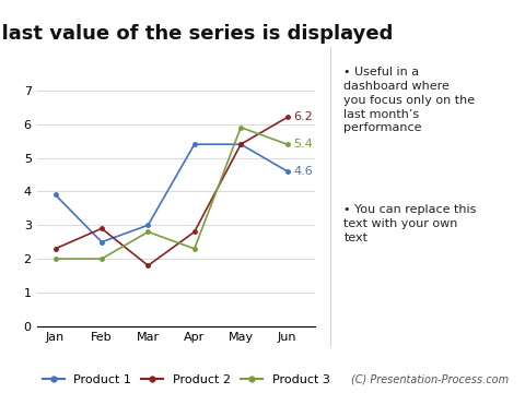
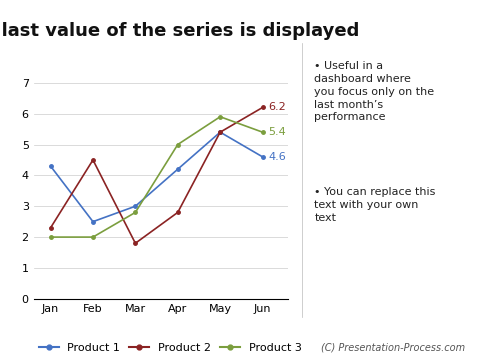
Product 1/Jan: 3.9 -> 4.3
Product 2/Feb: 2.9 -> 4.5
Product 1/Apr: 5.4 -> 4.2
Product 3/Apr: 2.3 -> 5.0
